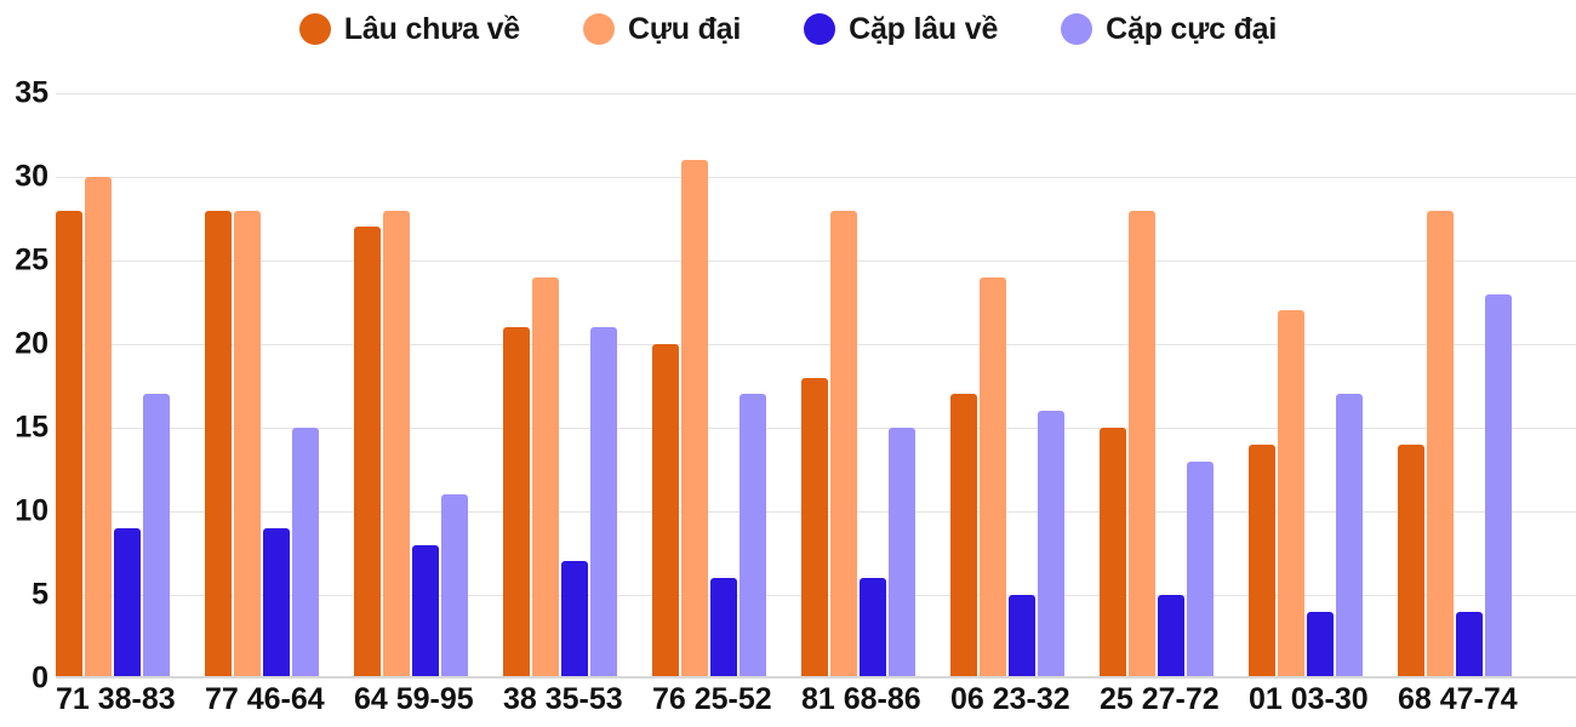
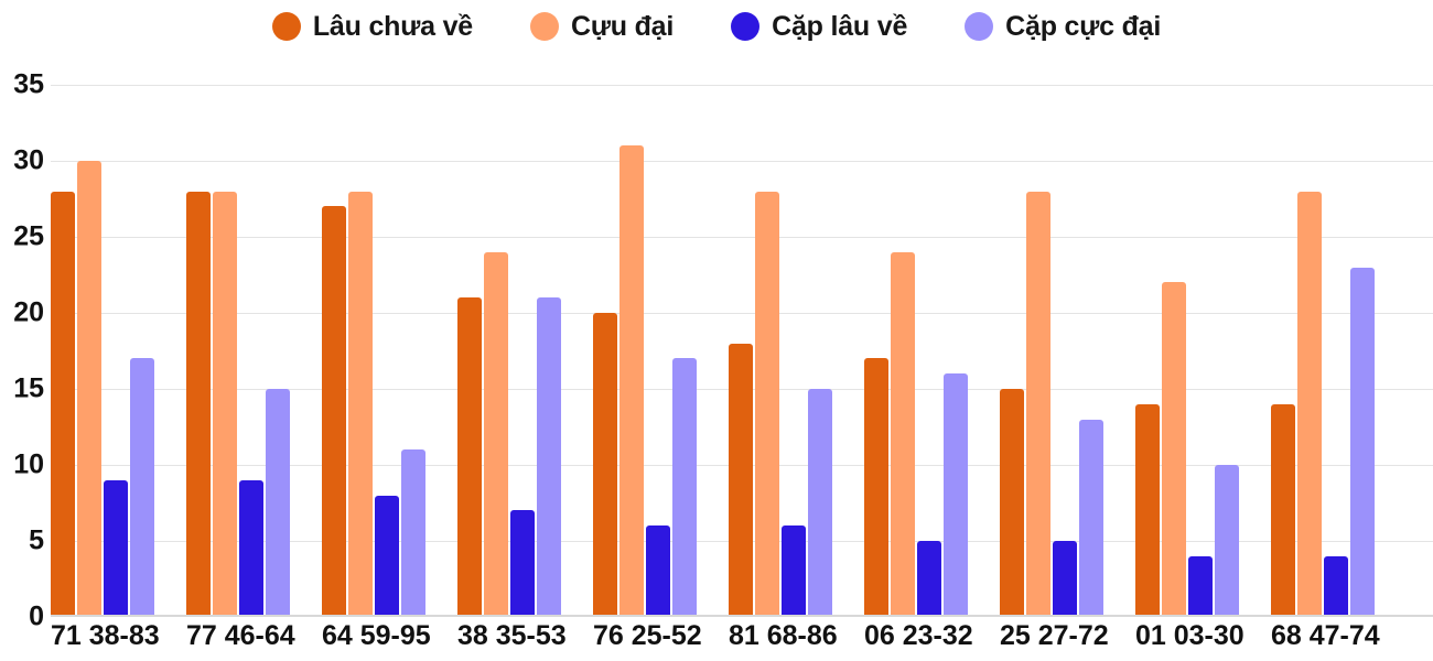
Cặp cực đại/01 03-30: 17 -> 10
